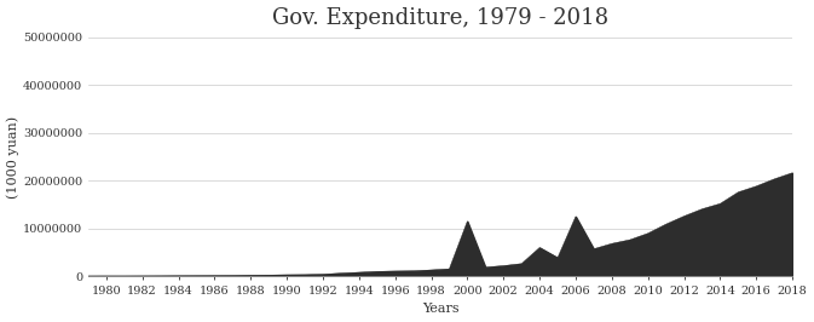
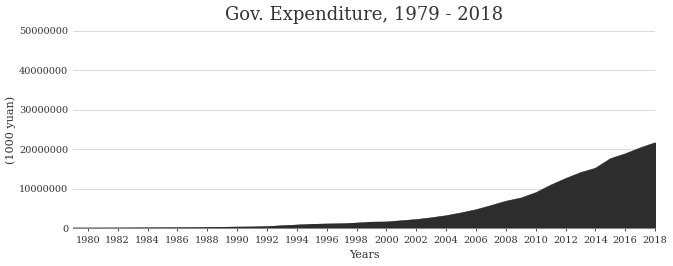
2000: 11500000 -> 1600000
2004: 6000000 -> 3200000
2006: 12500000 -> 4700000
